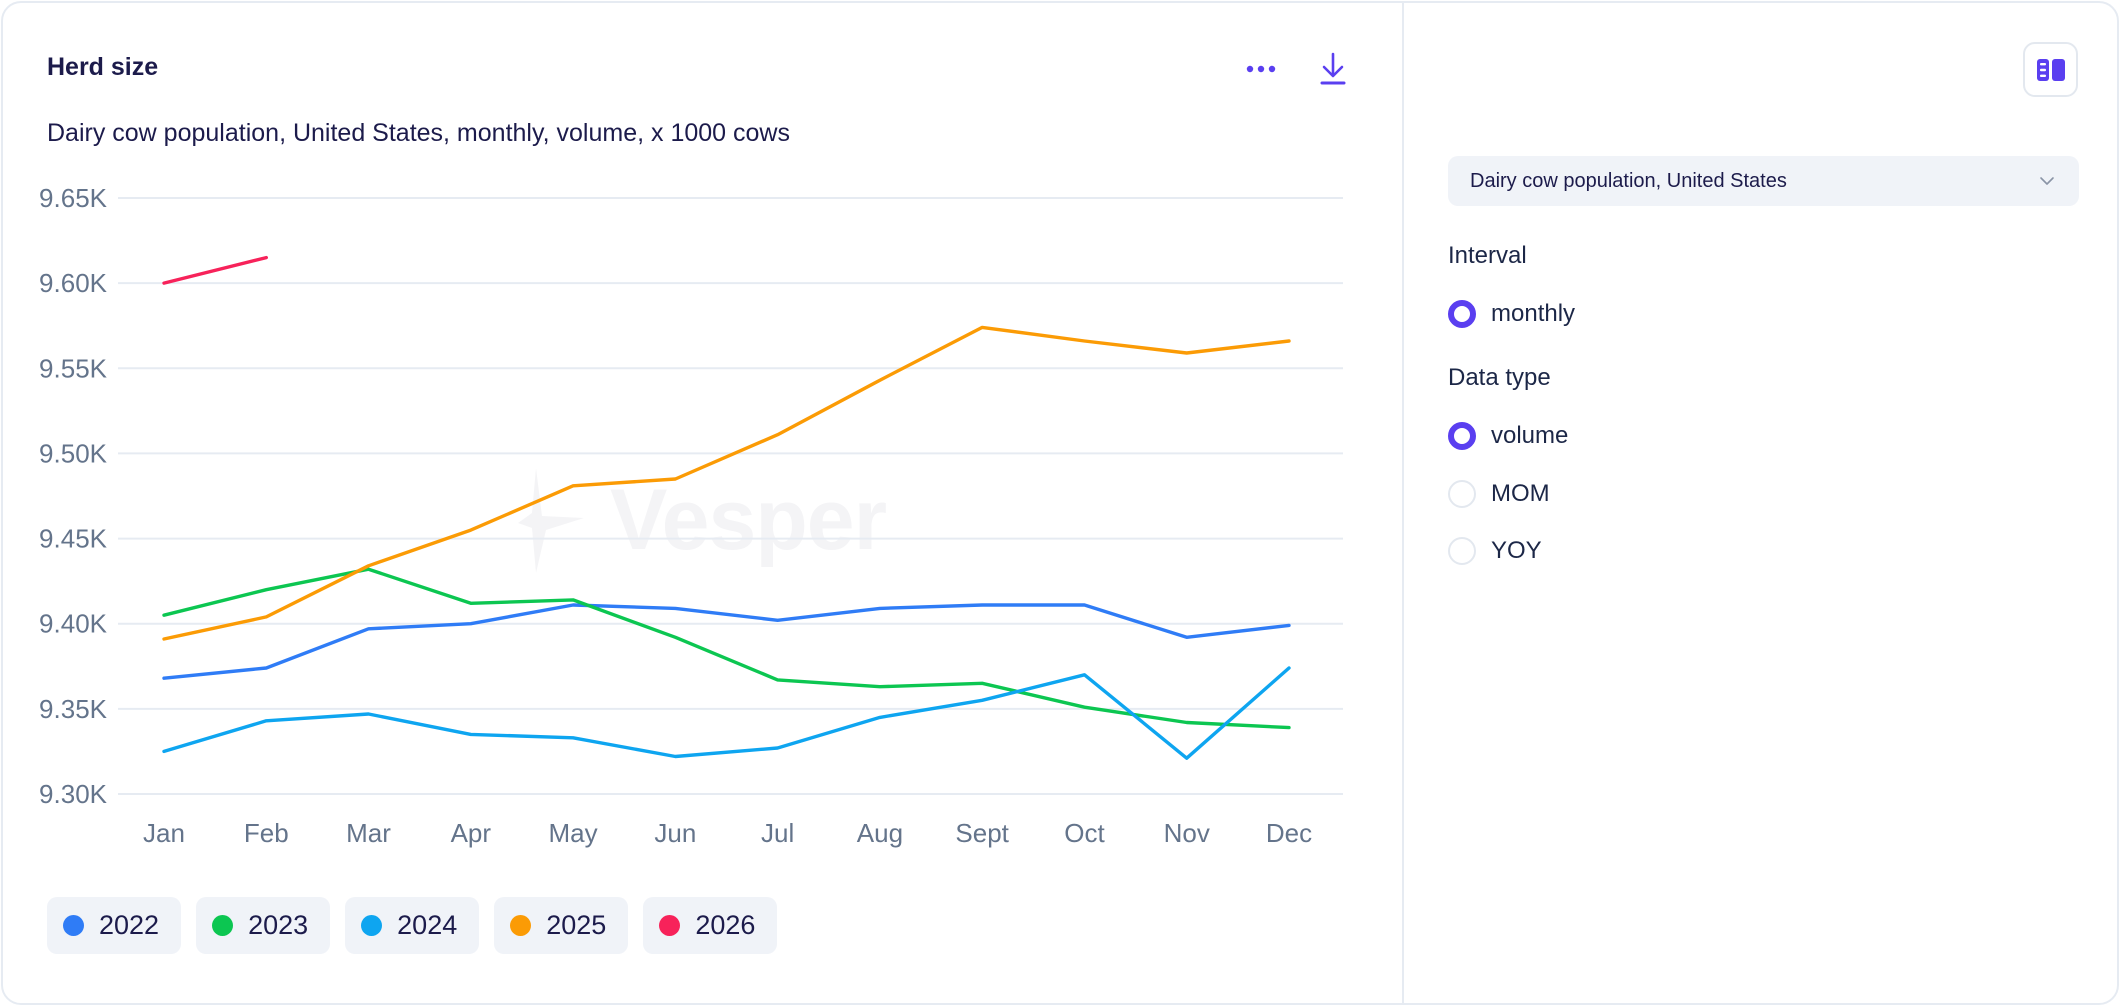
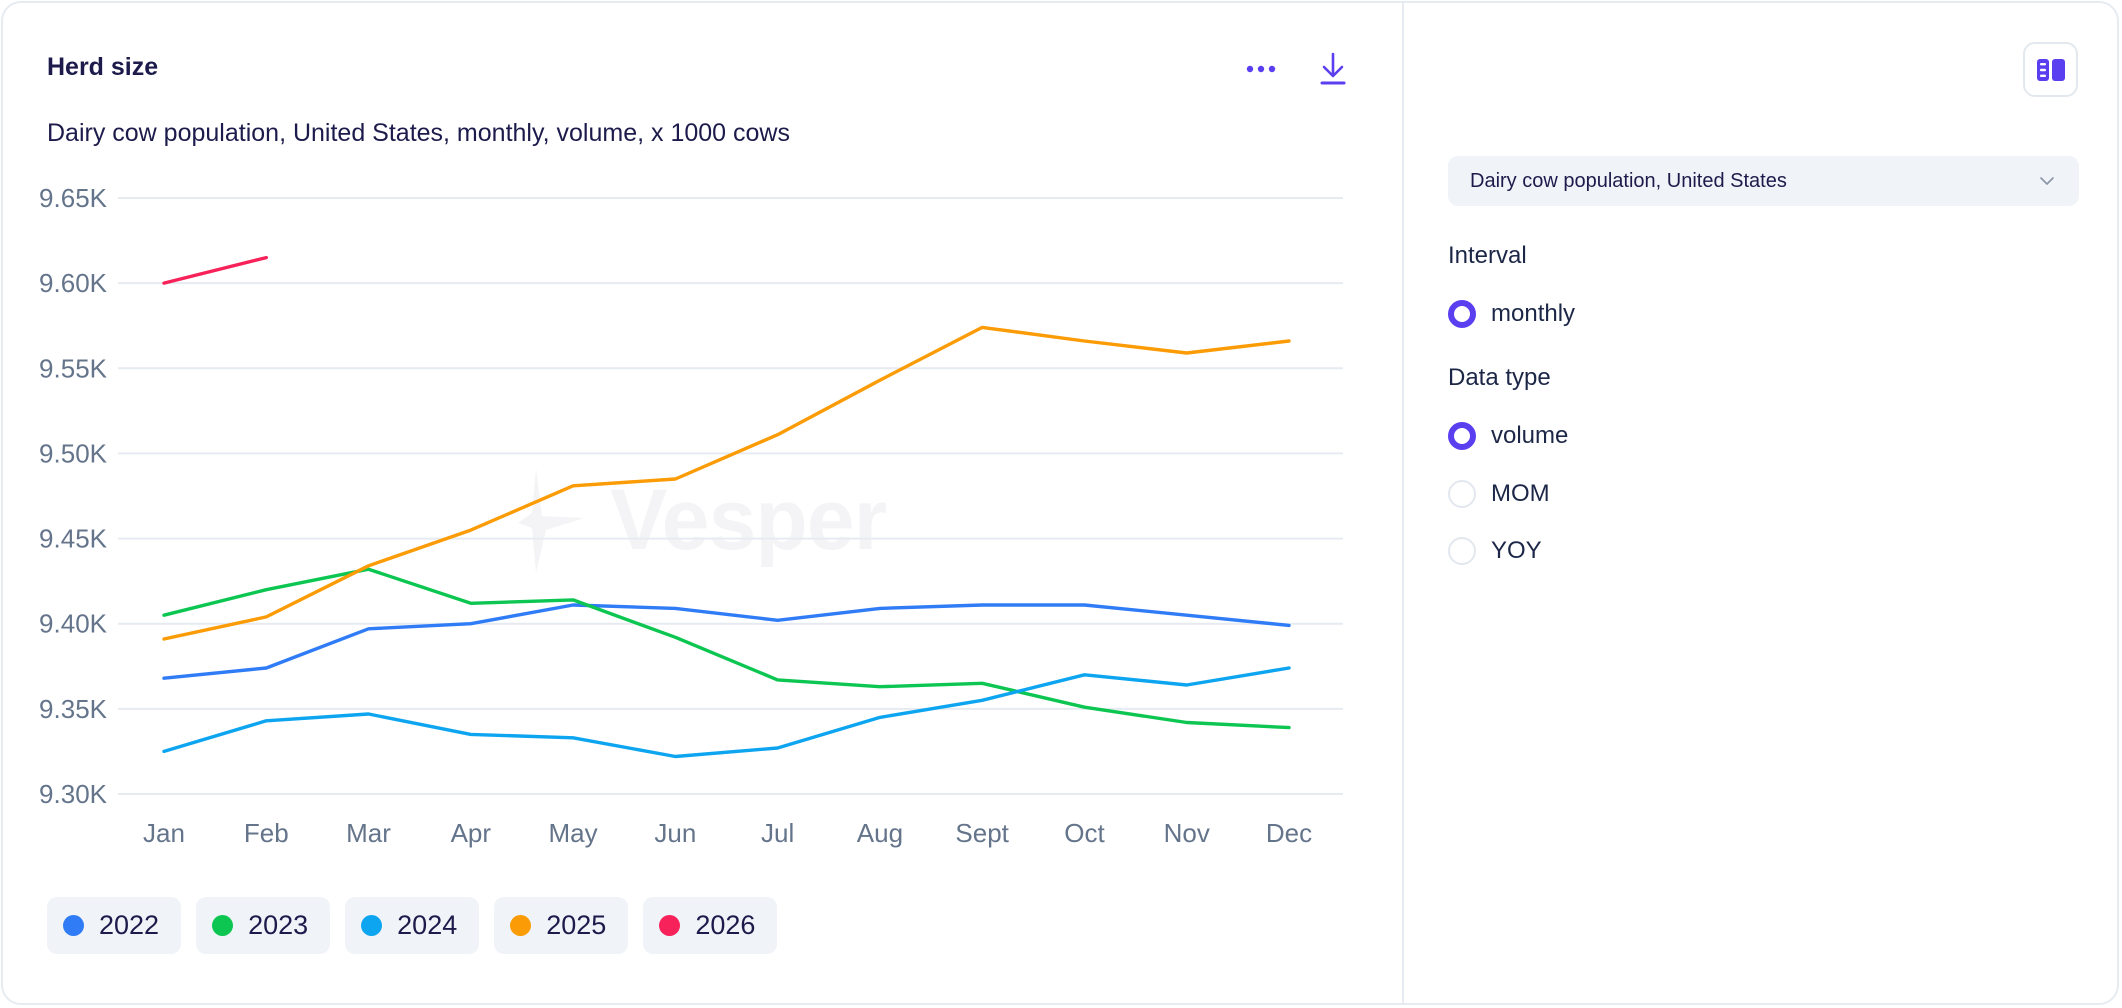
2022/Nov: 9.392K -> 9.405K
2024/Nov: 9.321K -> 9.364K
